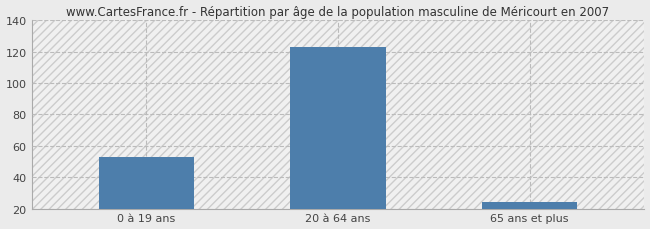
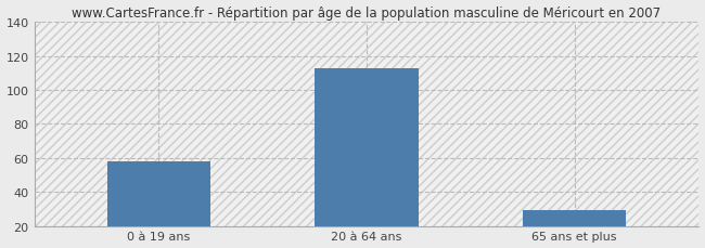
0 à 19 ans: 53 -> 58
20 à 64 ans: 123 -> 113
65 ans et plus: 24 -> 29
